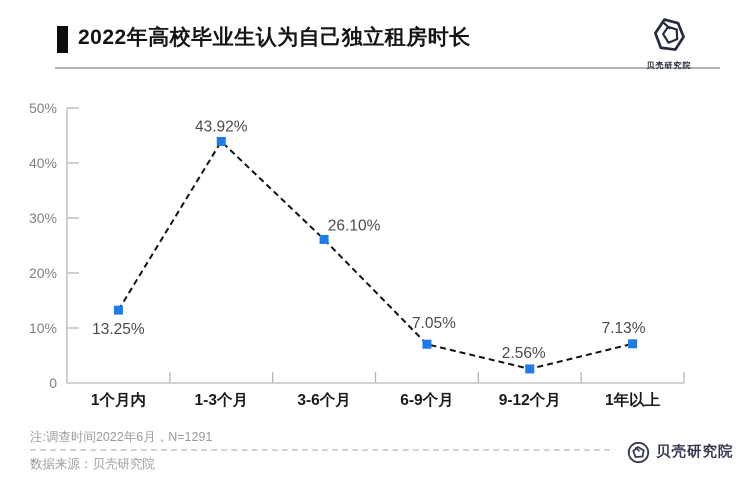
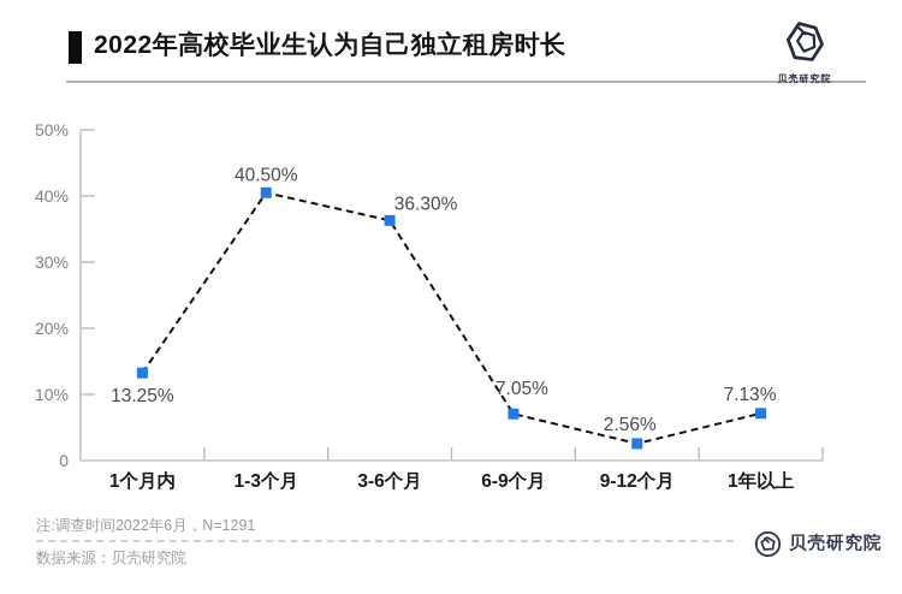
1-3个月: 43.92% -> 40.50%
3-6个月: 26.10% -> 36.30%
